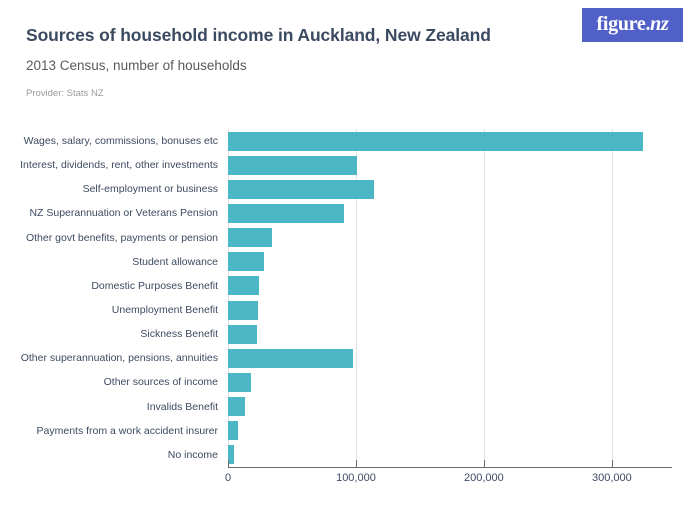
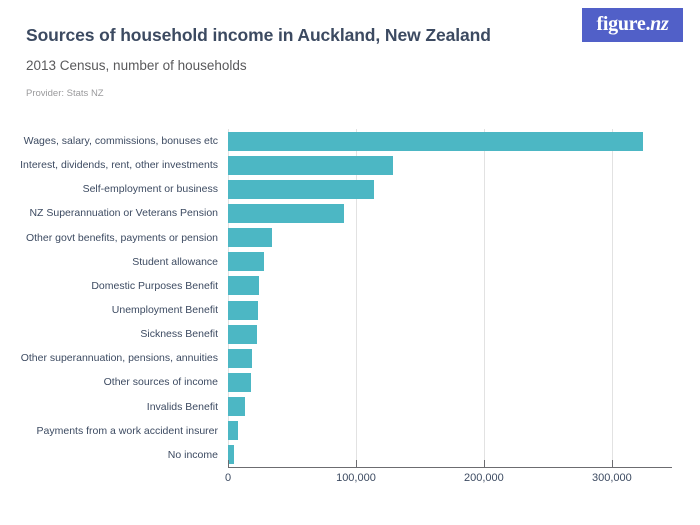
Interest, dividends, rent, other investments: 101000 -> 129000
Other superannuation, pensions, annuities: 98000 -> 19000
